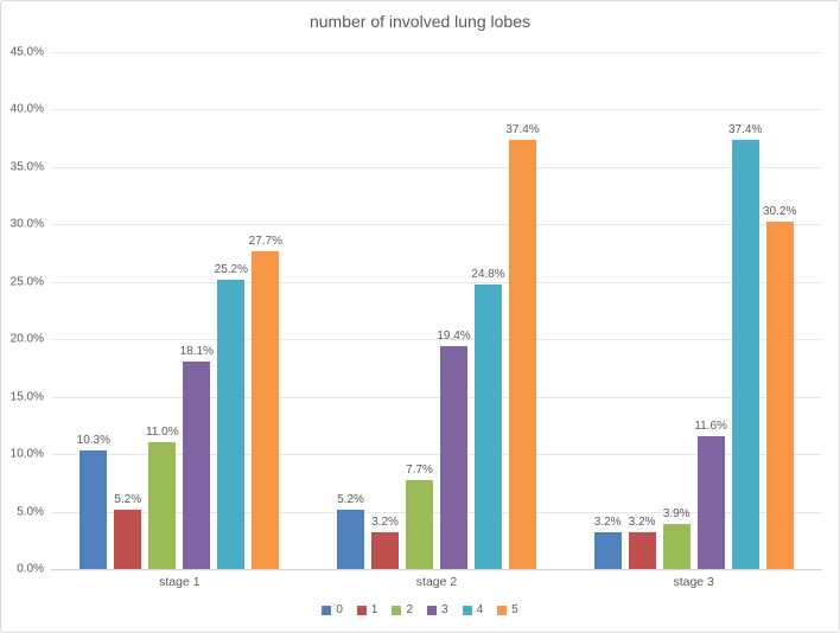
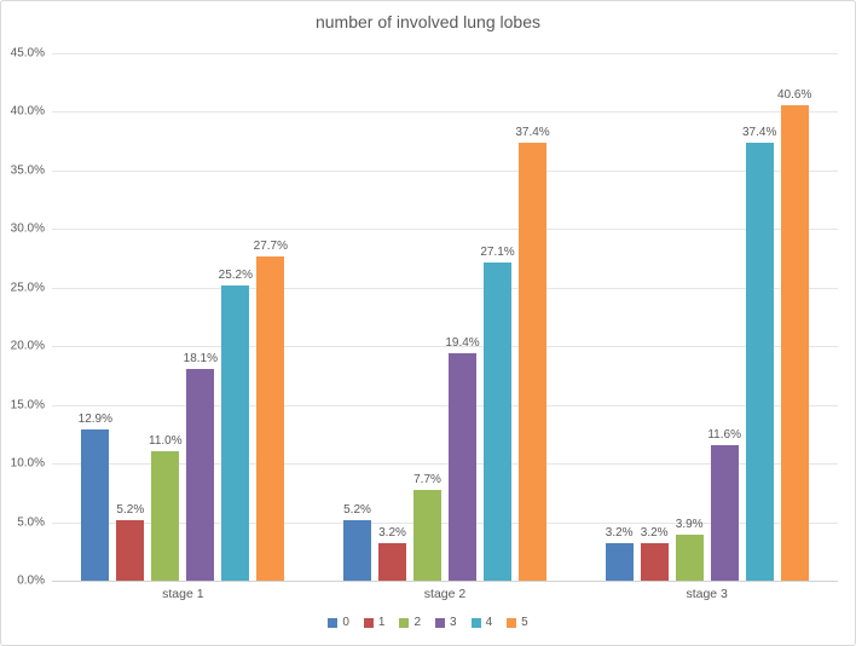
0/stage 1: 10.3% -> 12.9%
4/stage 2: 24.8% -> 27.1%
5/stage 3: 30.2% -> 40.6%
